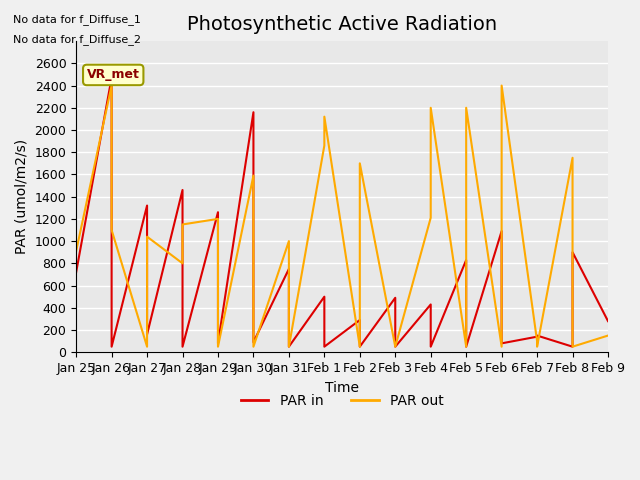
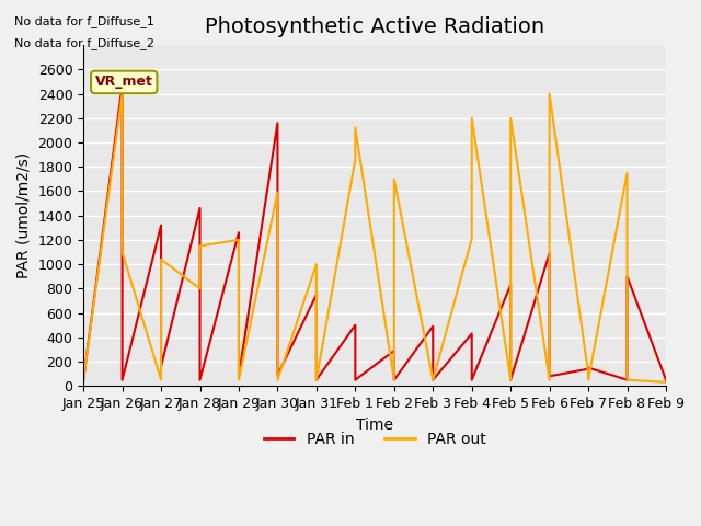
PAR in/Jan 25: 720 -> 50
PAR out/Jan 25: 910 -> 50
PAR in/Feb 9: 280 -> 50
PAR out/Feb 9: 150 -> 30
